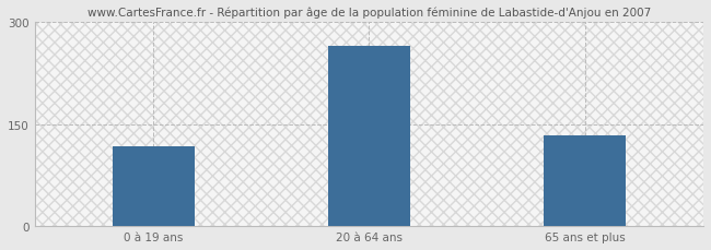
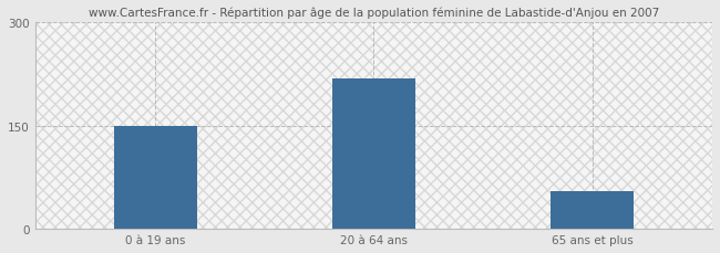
0 à 19 ans: 118 -> 150
20 à 64 ans: 265 -> 218
65 ans et plus: 133 -> 54
